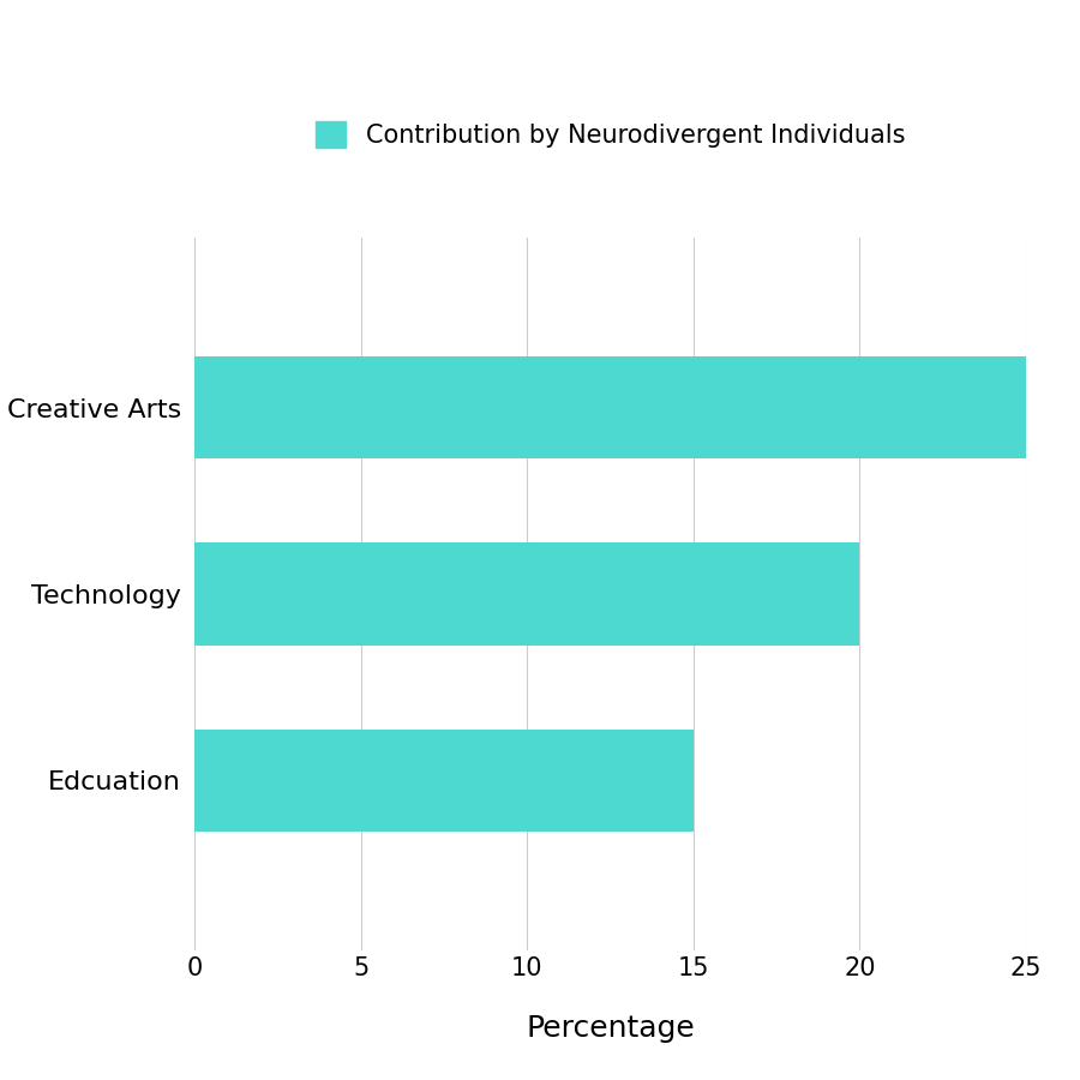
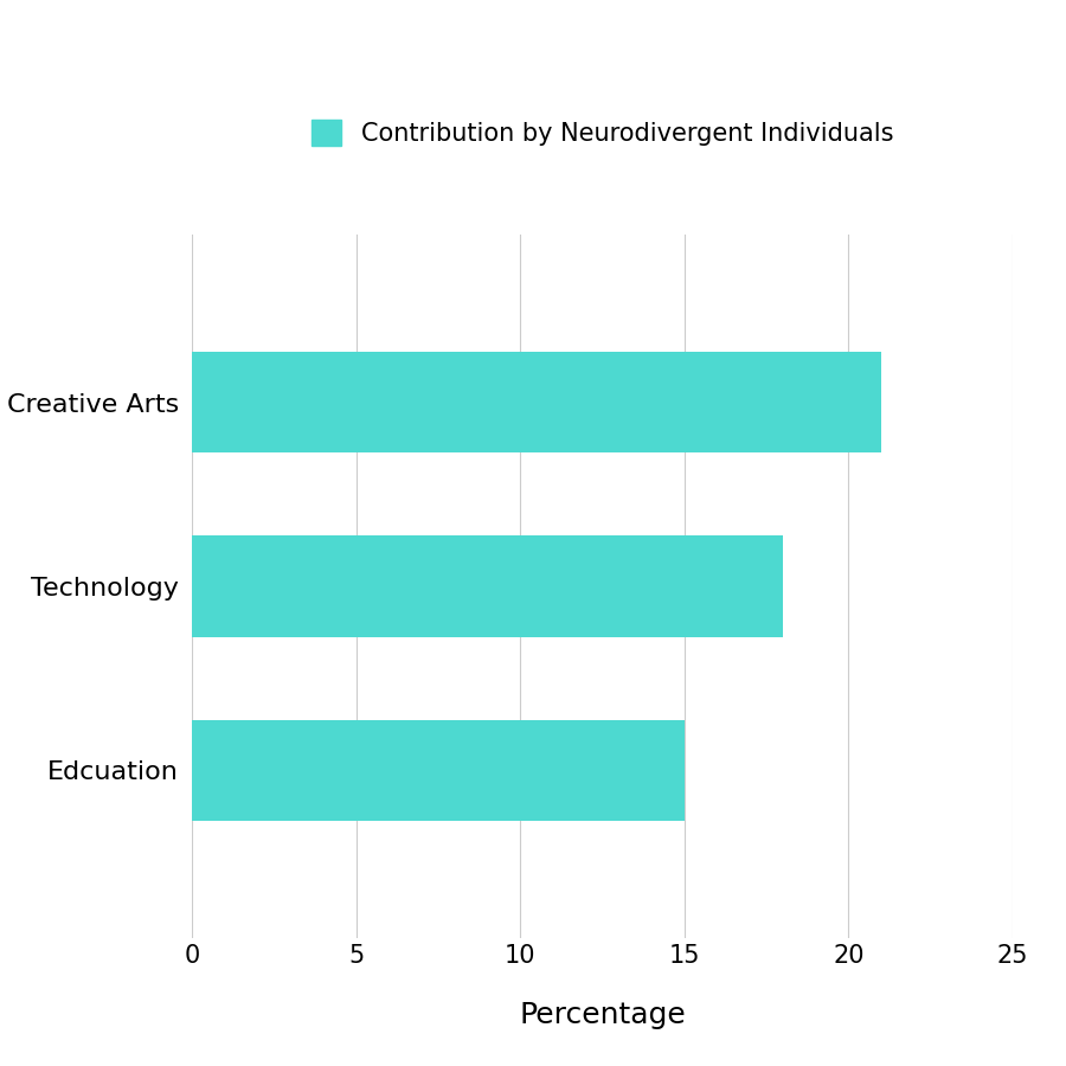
Creative Arts: 25 -> 21
Technology: 20 -> 18
